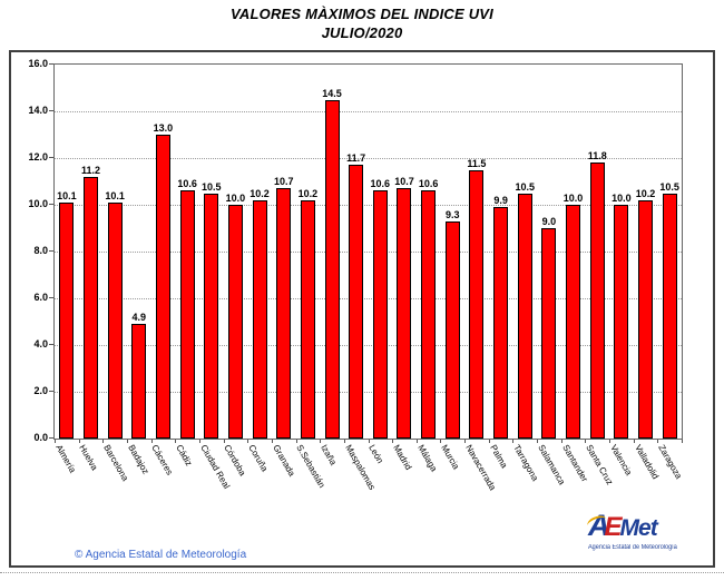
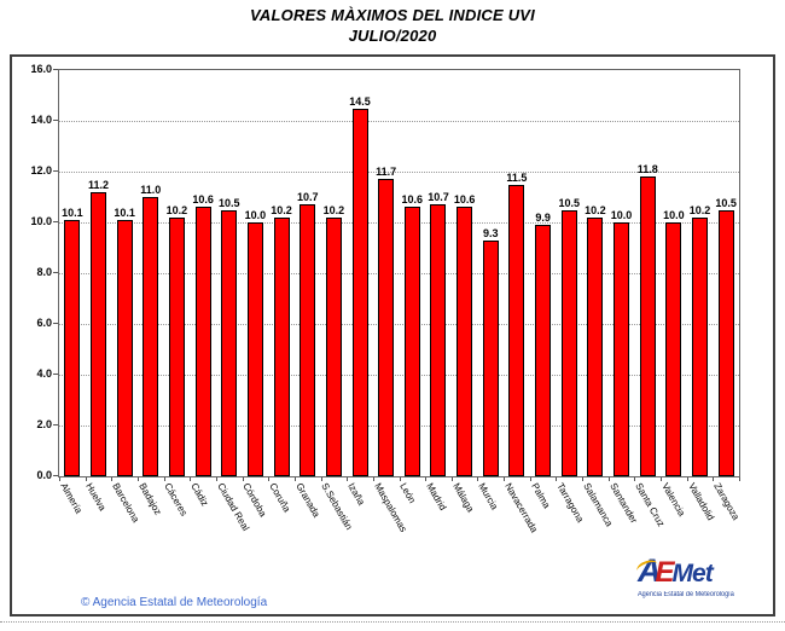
Badajoz: 4.9 -> 11.0
Cáceres: 13.0 -> 10.2
Salamanca: 9.0 -> 10.2
